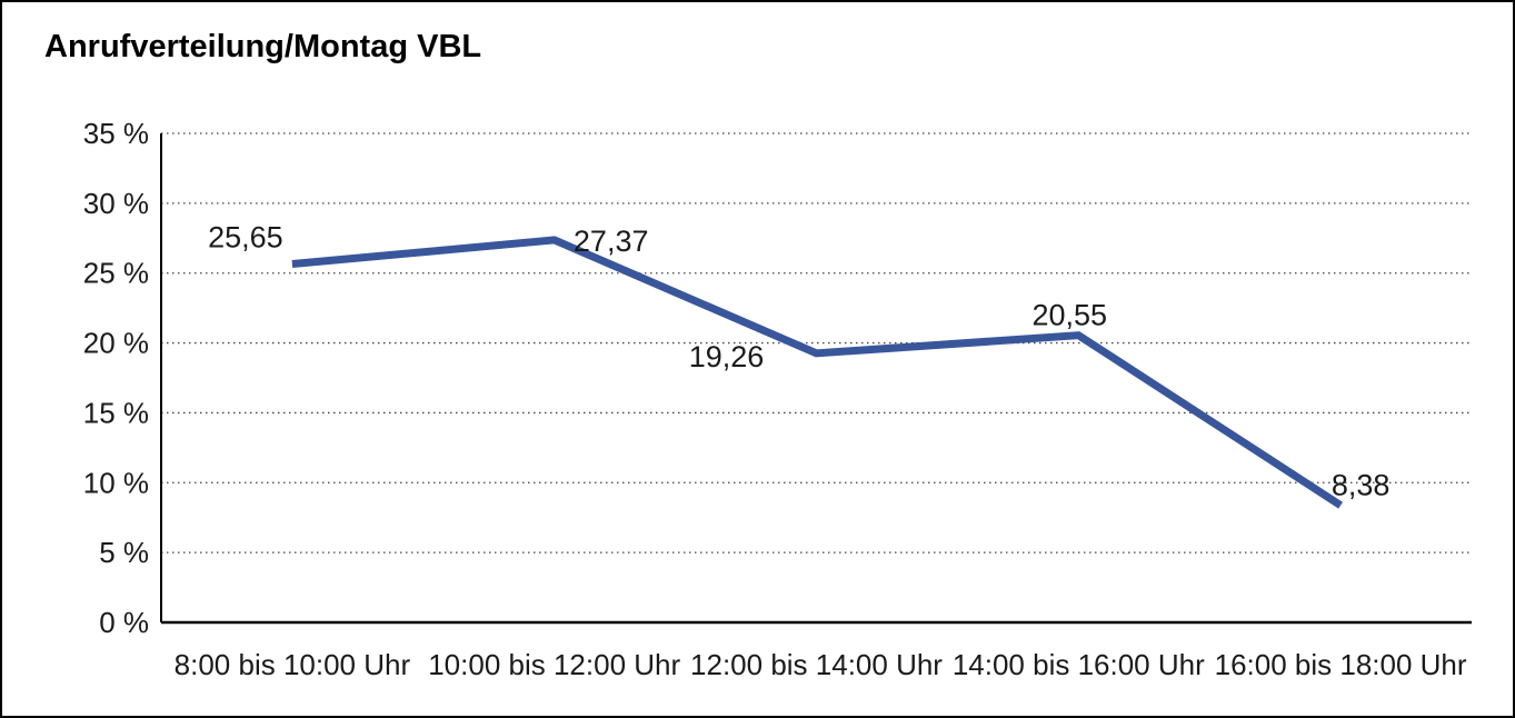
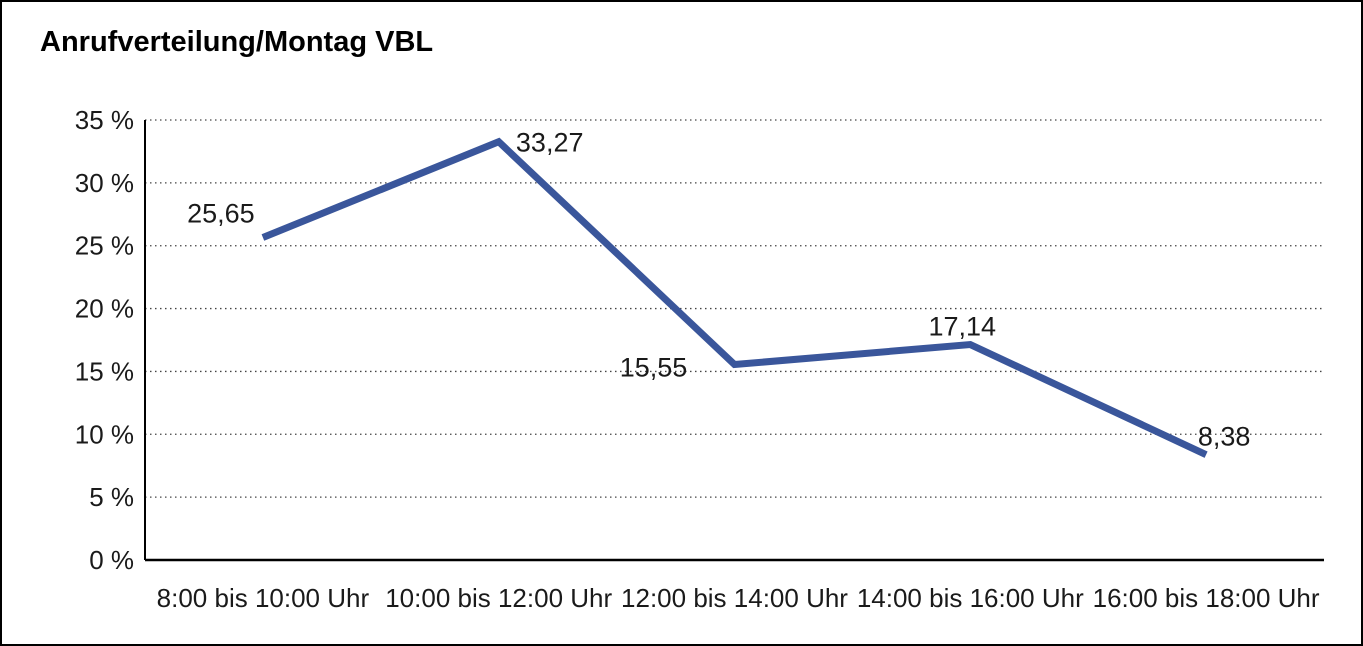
10:00 bis 12:00 Uhr: 27,37 -> 33,27
12:00 bis 14:00 Uhr: 19,26 -> 15,55
14:00 bis 16:00 Uhr: 20,55 -> 17,14
